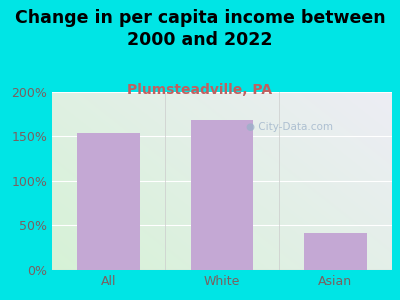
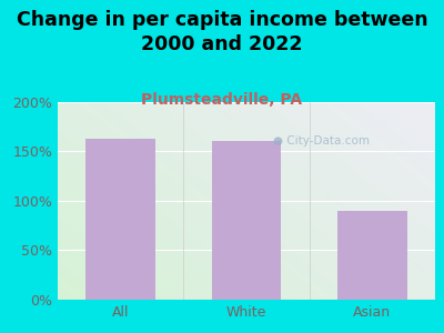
All: 154% -> 163%
White: 168% -> 160%
Asian: 42% -> 90%
